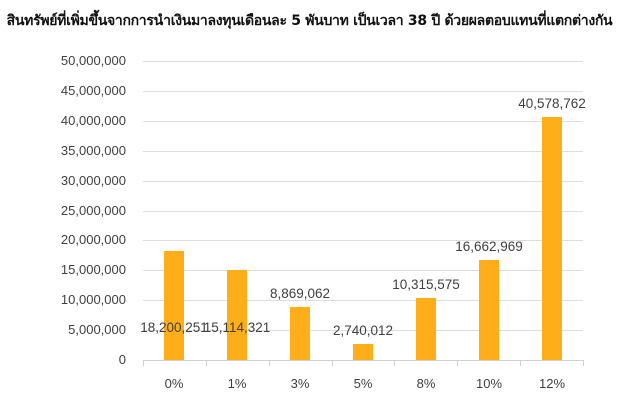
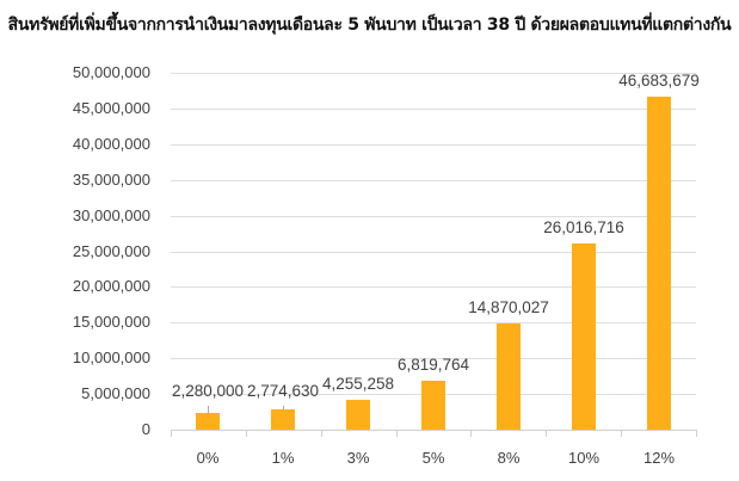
0%: 18,200,251 -> 2,280,000
1%: 15,114,321 -> 2,774,630
3%: 8,869,062 -> 4,255,258
5%: 2,740,012 -> 6,819,764
8%: 10,315,575 -> 14,870,027
10%: 16,662,969 -> 26,016,716
12%: 40,578,762 -> 46,683,679
